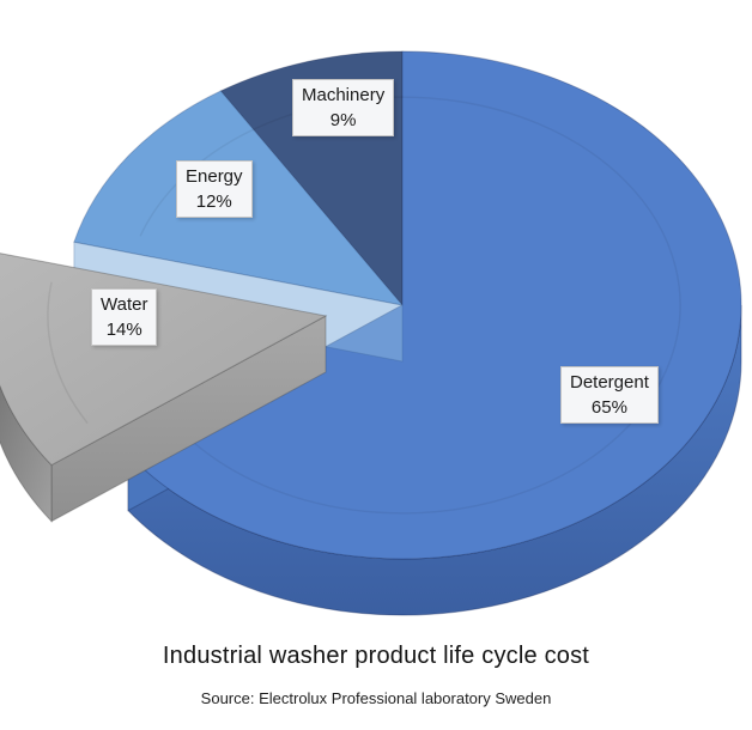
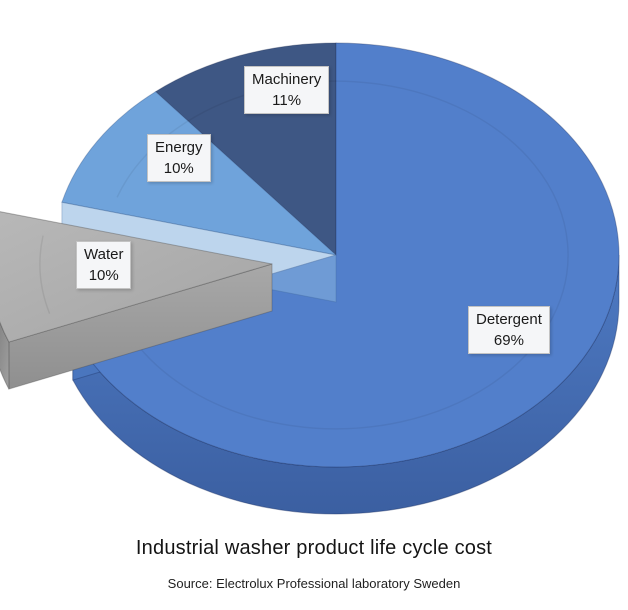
Detergent: 65% -> 69%
Water: 14% -> 10%
Energy: 12% -> 10%
Machinery: 9% -> 11%
